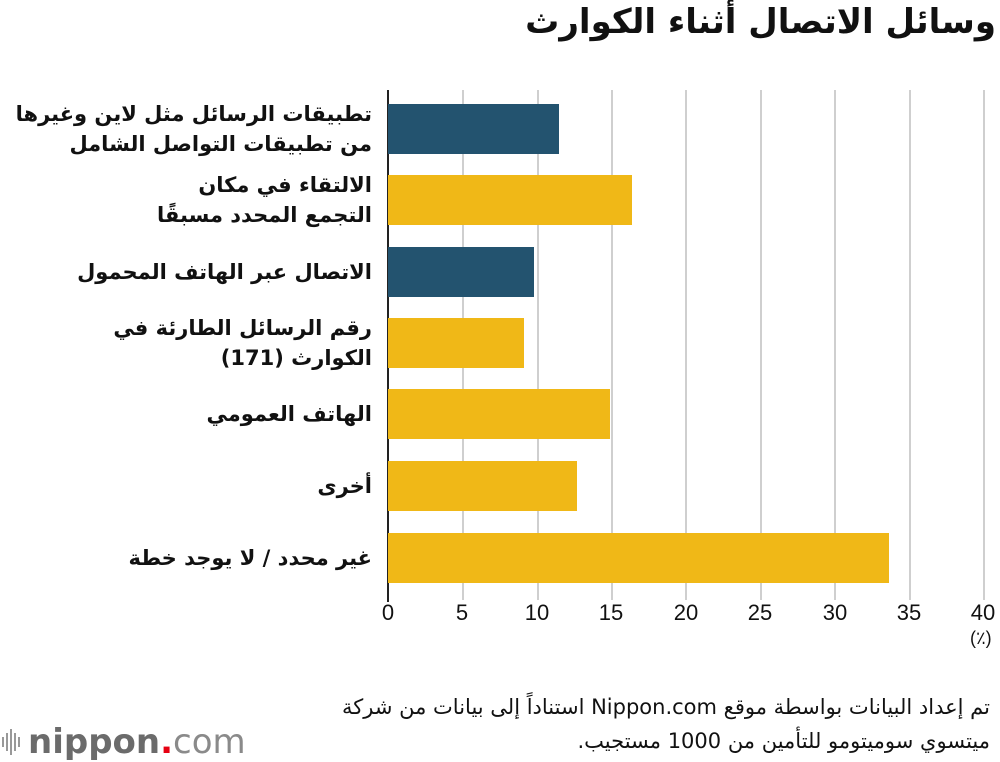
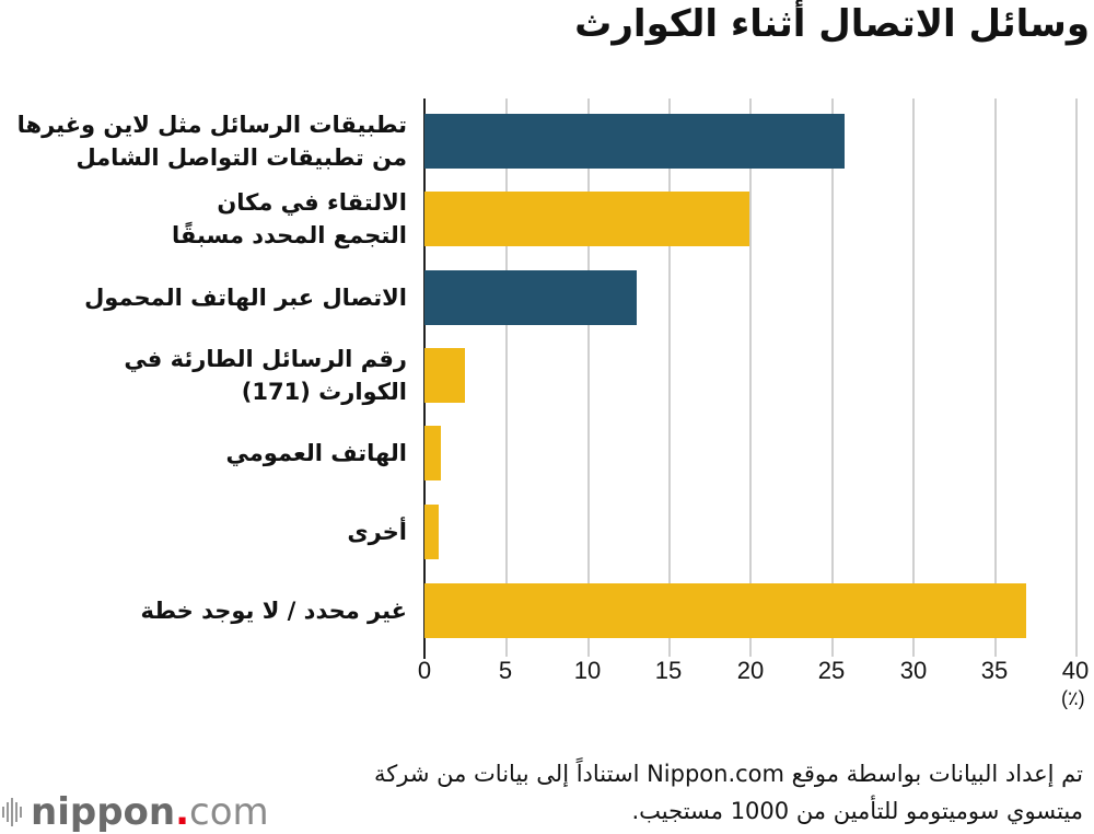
تطبيقات الرسائل مثل لاين وغيرها من تطبيقات التواصل الشامل: 11.5 -> 25.8
الالتقاء في مكان التجمع المحدد مسبقًا: 16.4 -> 19.9
الاتصال عبر الهاتف المحمول: 9.8 -> 13.0
رقم الرسائل الطارئة في الكوارث (171): 9.1 -> 2.5
الهاتف العمومي: 14.9 -> 1.0
أخرى: 12.7 -> 0.9
غير محدد / لا يوجد خطة: 33.6 -> 36.9
